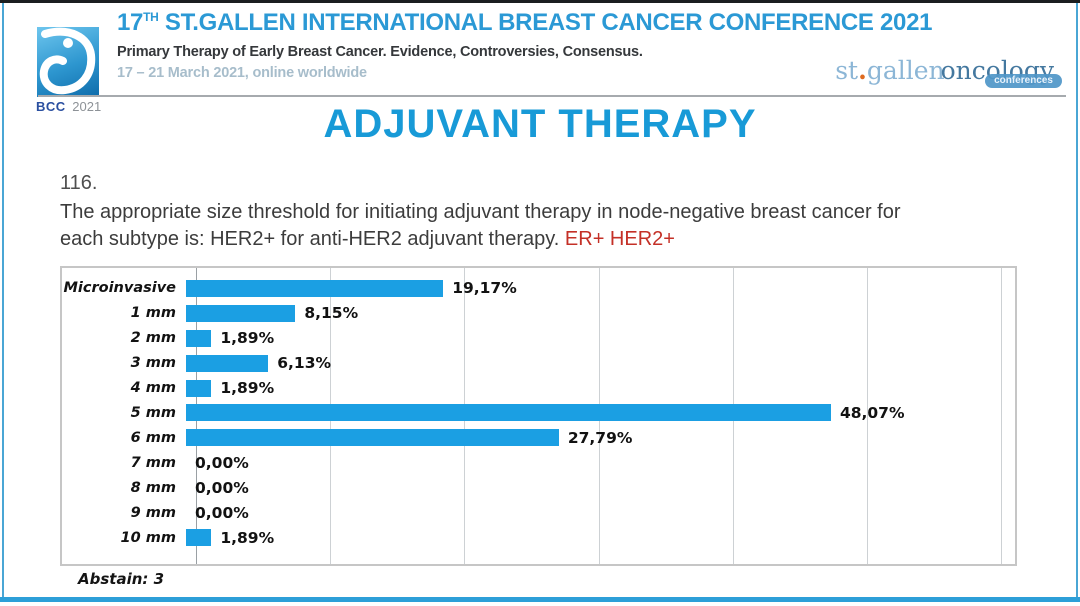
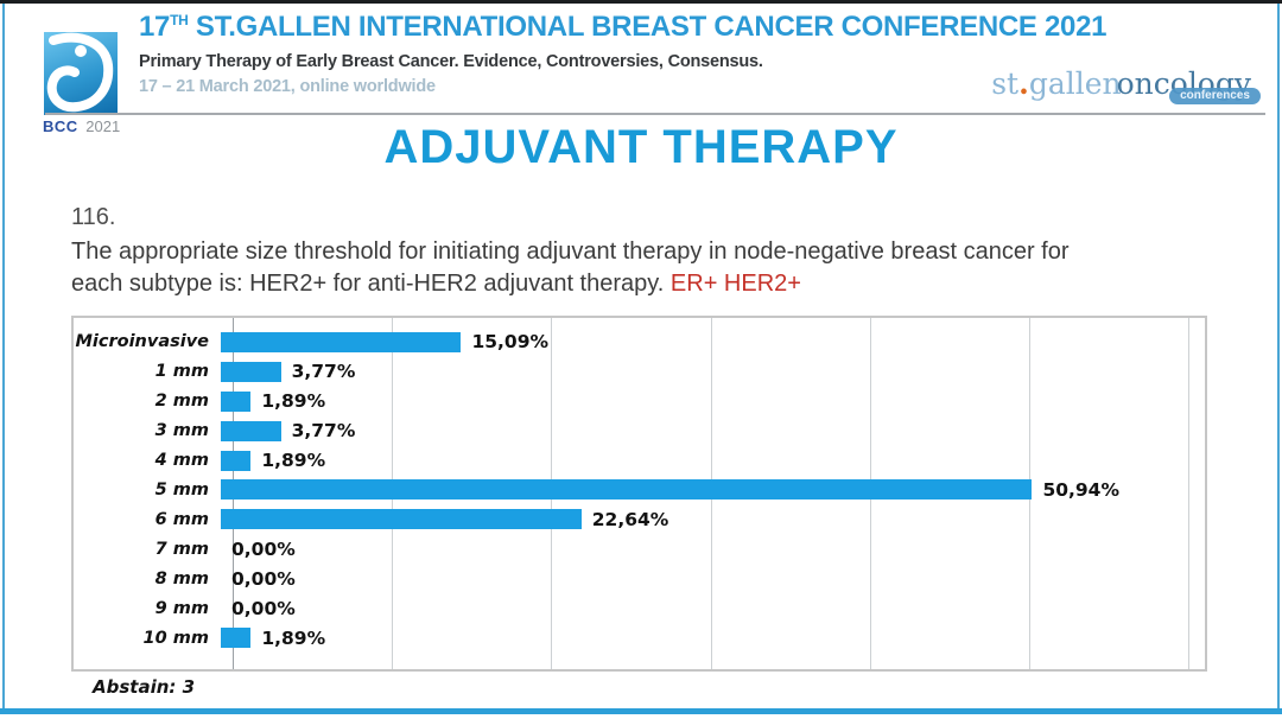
Microinvasive: 19,17% -> 15,09%
1 mm: 8,15% -> 3,77%
3 mm: 6,13% -> 3,77%
5 mm: 48,07% -> 50,94%
6 mm: 27,79% -> 22,64%
